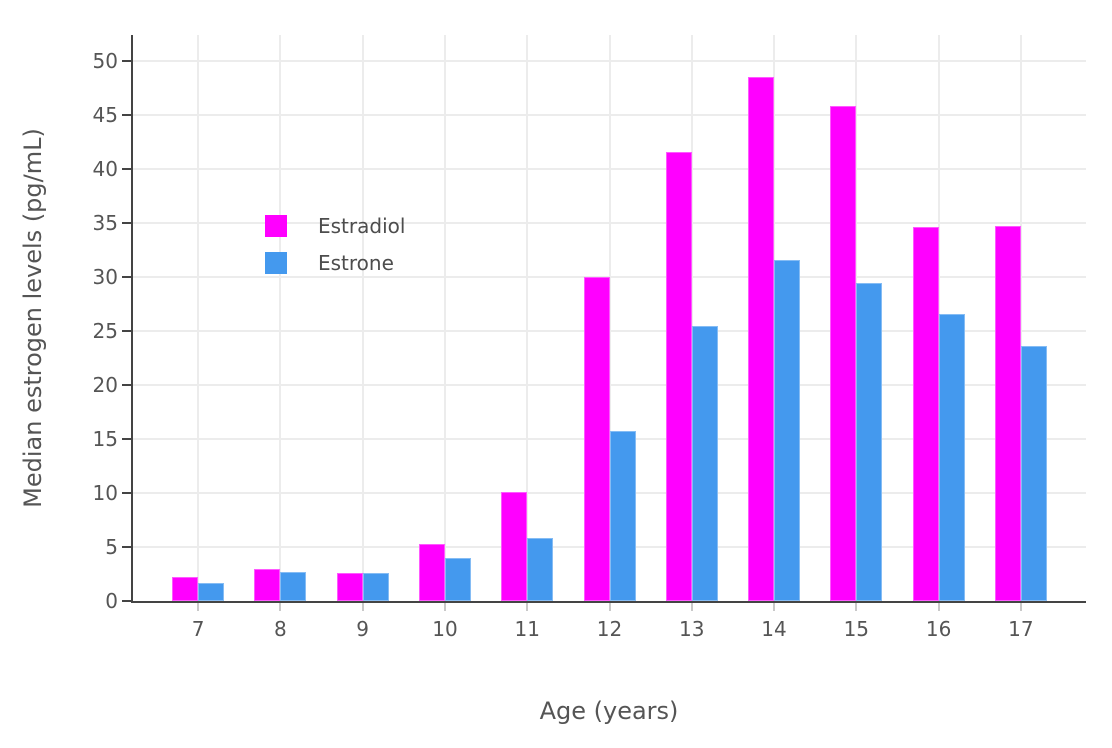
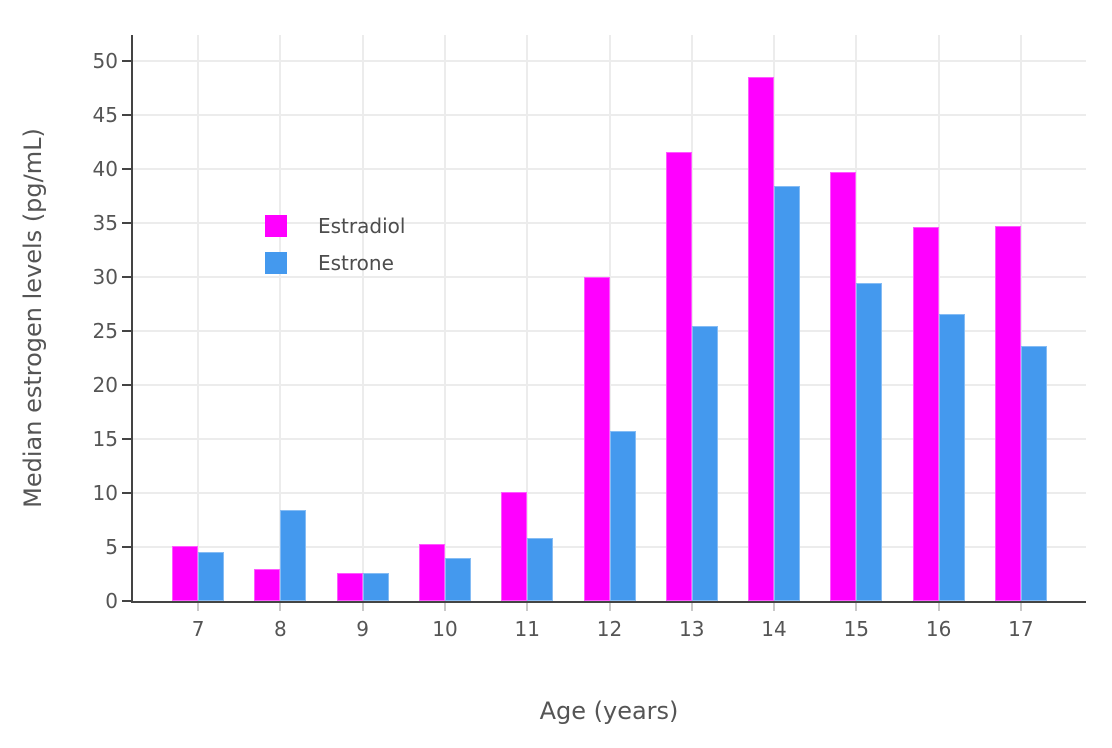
Estradiol/7: 2.2 -> 5.1
Estrone/7: 1.7 -> 4.5
Estrone/8: 2.7 -> 8.4
Estrone/14: 31.6 -> 38.4
Estradiol/15: 45.8 -> 39.7
